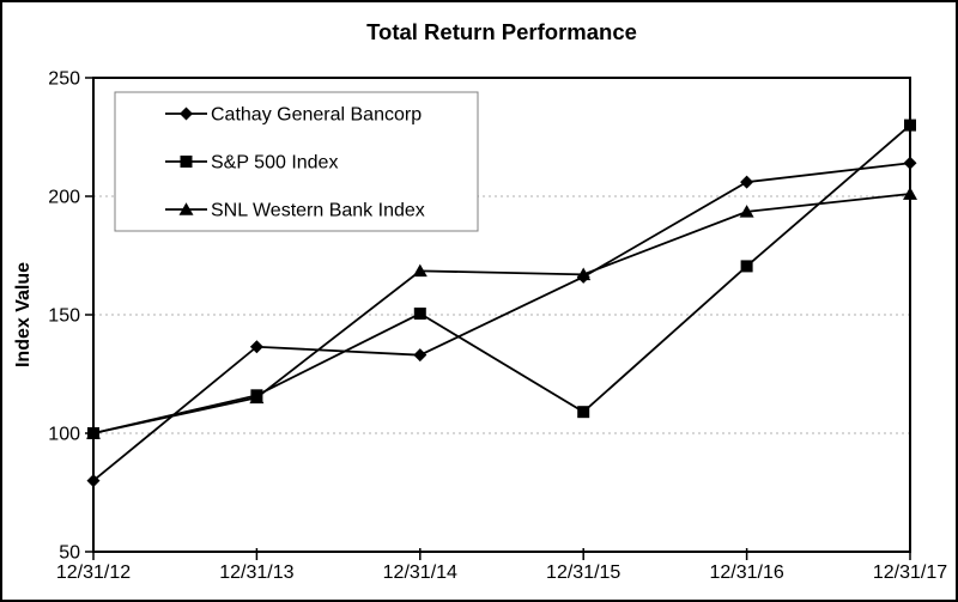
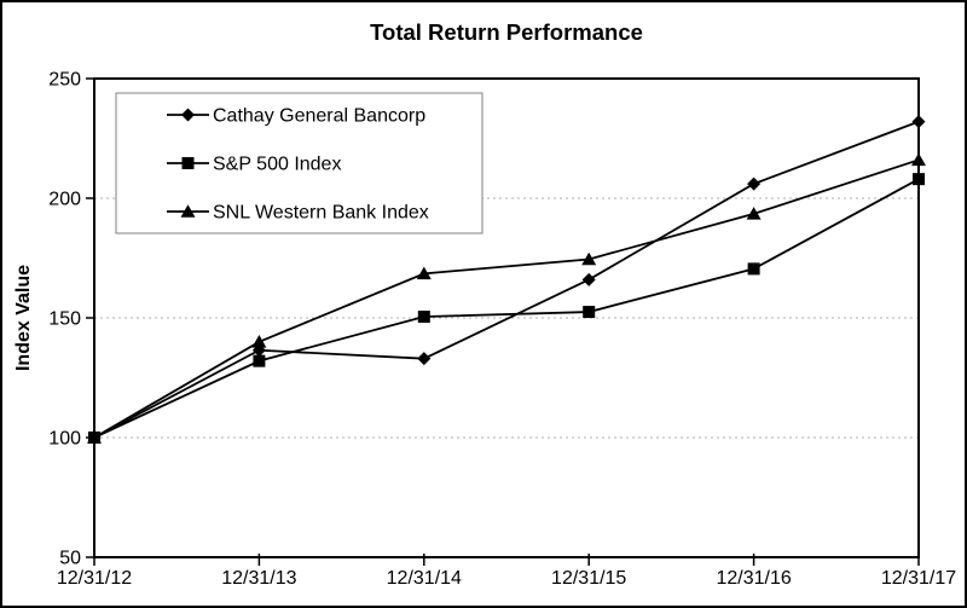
Cathay General Bancorp/12/31/12: 80 -> 100
S&P 500 Index/12/31/13: 116 -> 132
SNL Western Bank Index/12/31/13: 115 -> 140
S&P 500 Index/12/31/15: 109 -> 152
SNL Western Bank Index/12/31/15: 167 -> 174
Cathay General Bancorp/12/31/17: 214 -> 232
S&P 500 Index/12/31/17: 230 -> 208
SNL Western Bank Index/12/31/17: 201 -> 216
